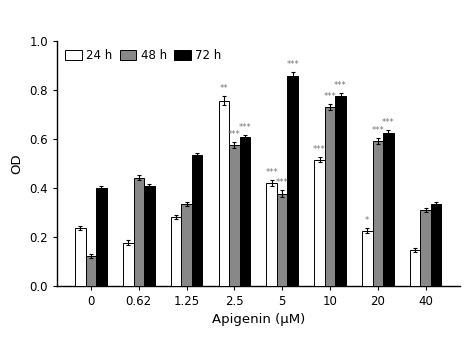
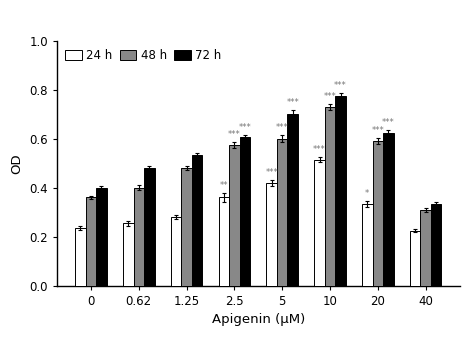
48 h/0: 0.120 -> 0.360
24 h/0.62: 0.175 -> 0.255
48 h/0.62: 0.440 -> 0.400
72 h/0.62: 0.405 -> 0.480
48 h/1.25: 0.335 -> 0.480
24 h/2.5: 0.755 -> 0.360
48 h/5: 0.375 -> 0.600
72 h/5: 0.855 -> 0.700
24 h/20: 0.225 -> 0.335
24 h/40: 0.145 -> 0.225
